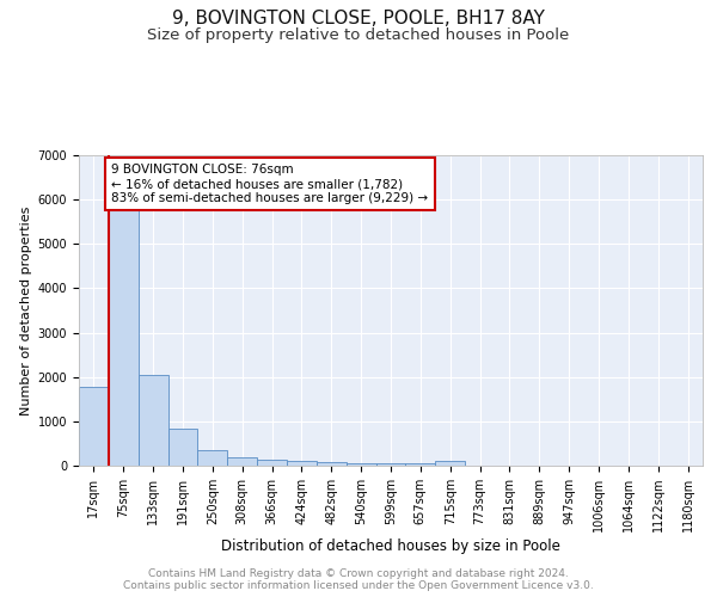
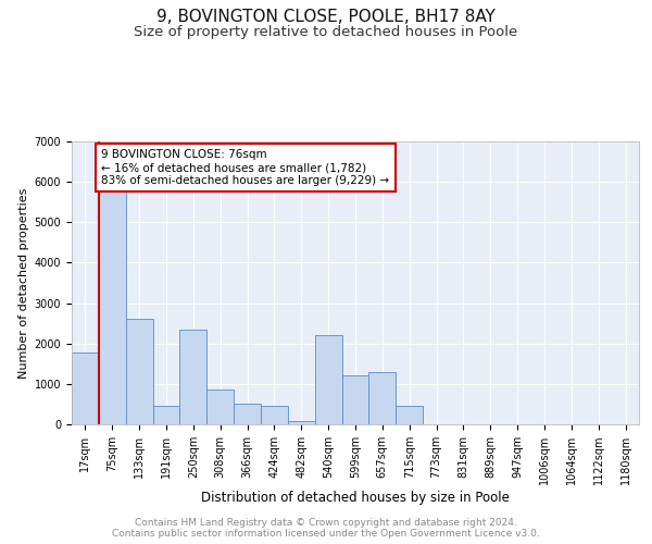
133sqm: 2050 -> 2600
191sqm: 830 -> 450
250sqm: 340 -> 2350
308sqm: 200 -> 850
366sqm: 130 -> 500
424sqm: 110 -> 450
540sqm: 60 -> 2200
599sqm: 60 -> 1200
657sqm: 60 -> 1300
715sqm: 100 -> 450
